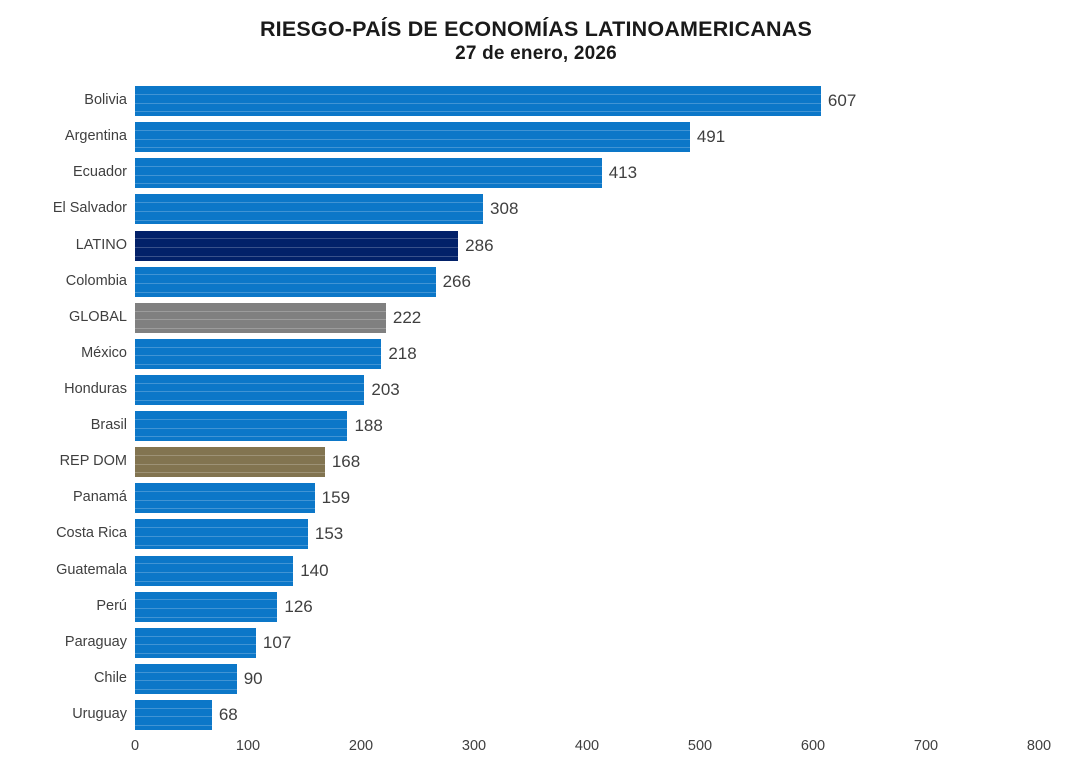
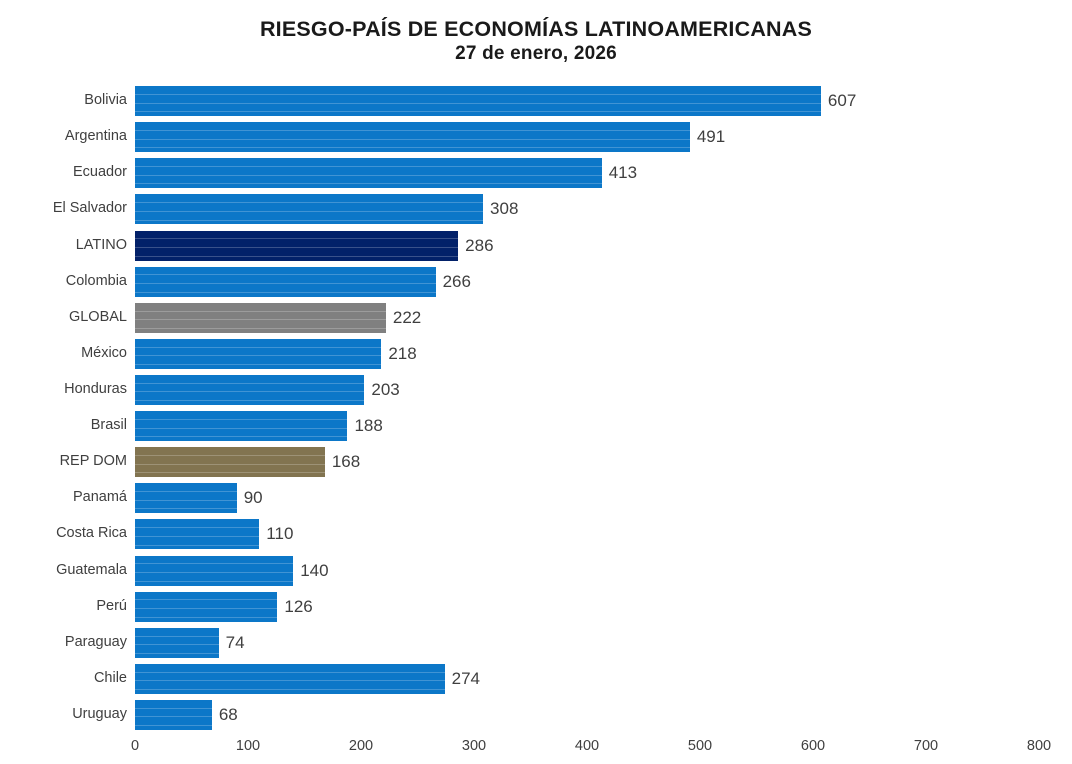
Panamá: 159 -> 90
Costa Rica: 153 -> 110
Paraguay: 107 -> 74
Chile: 90 -> 274
